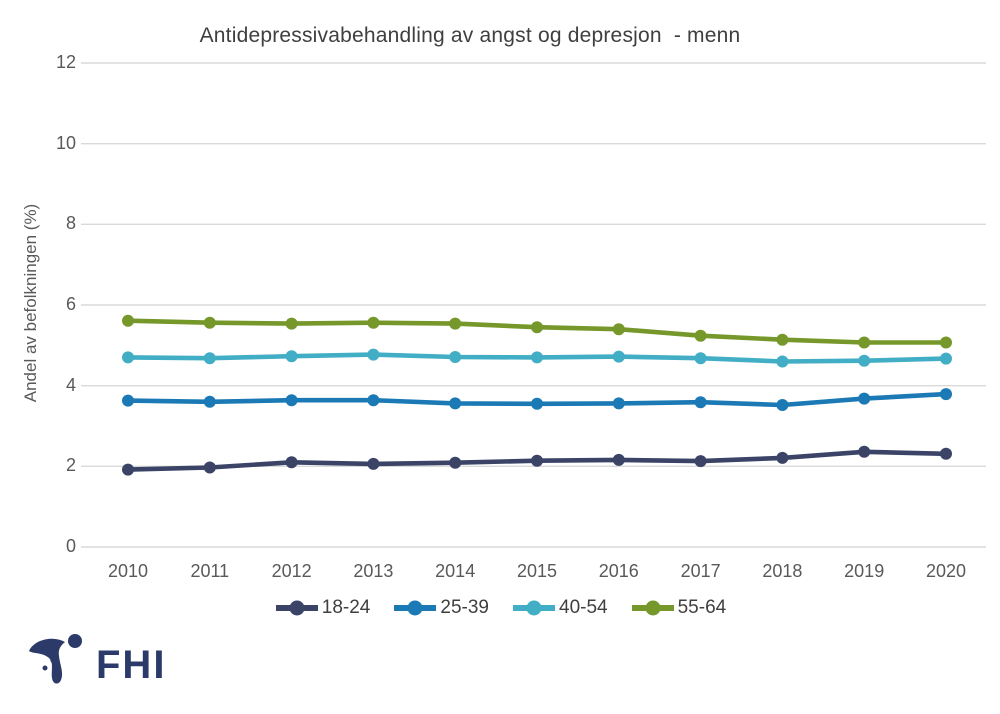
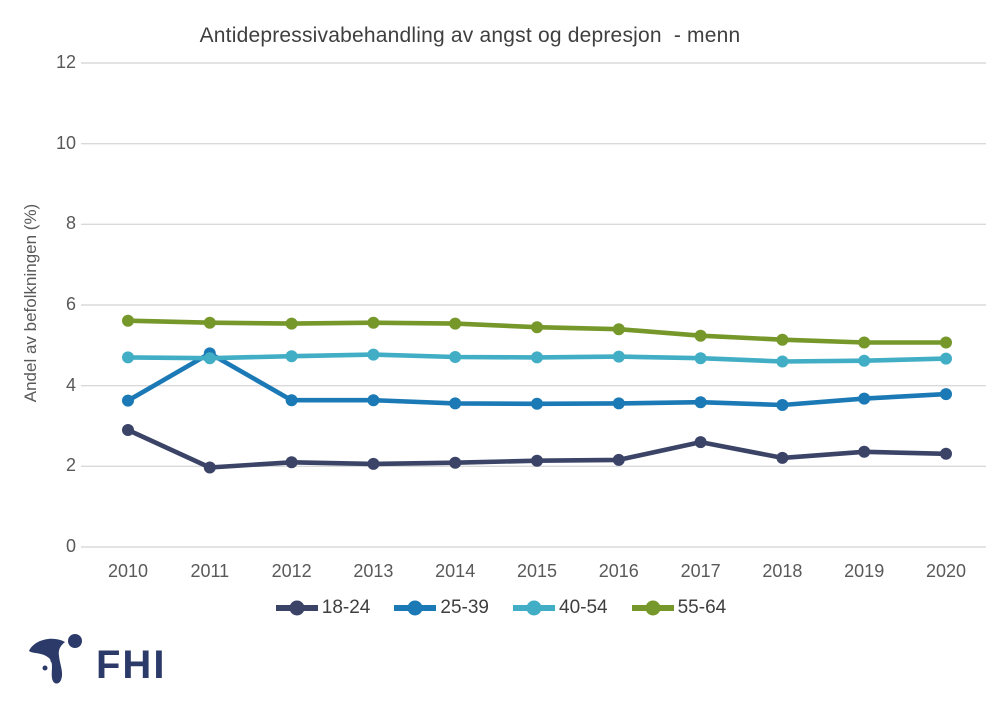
18-24/2010: 1.9 -> 2.9
25-39/2011: 3.6 -> 4.8
18-24/2017: 2.1 -> 2.6
